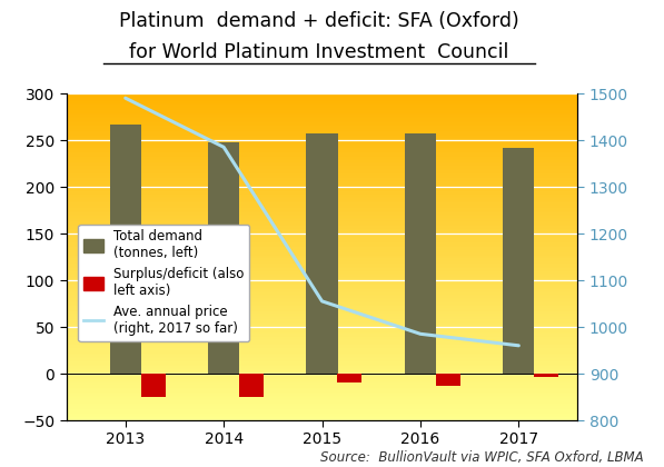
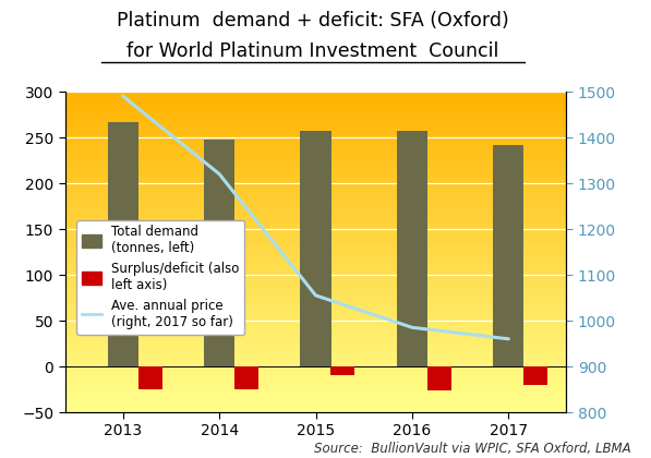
Ave. annual price (right, 2017 so far)/2014: 1385 -> 1320
Surplus/deficit (also left axis)/2016: -13 -> -26
Surplus/deficit (also left axis)/2017: -3 -> -20
